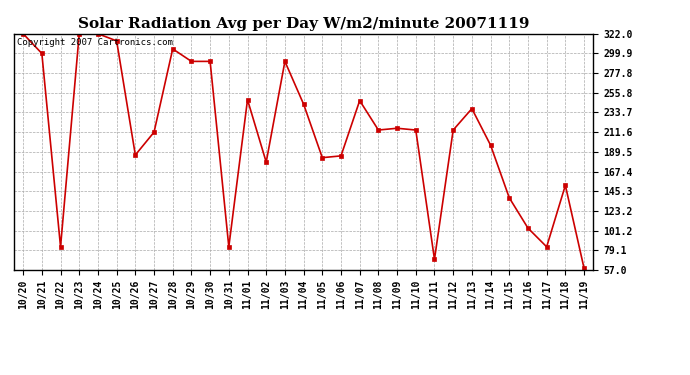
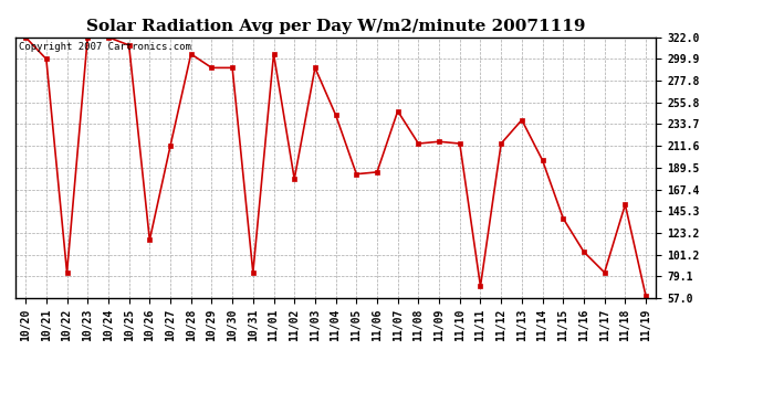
10/26: 186 -> 116
11/01: 248 -> 305
